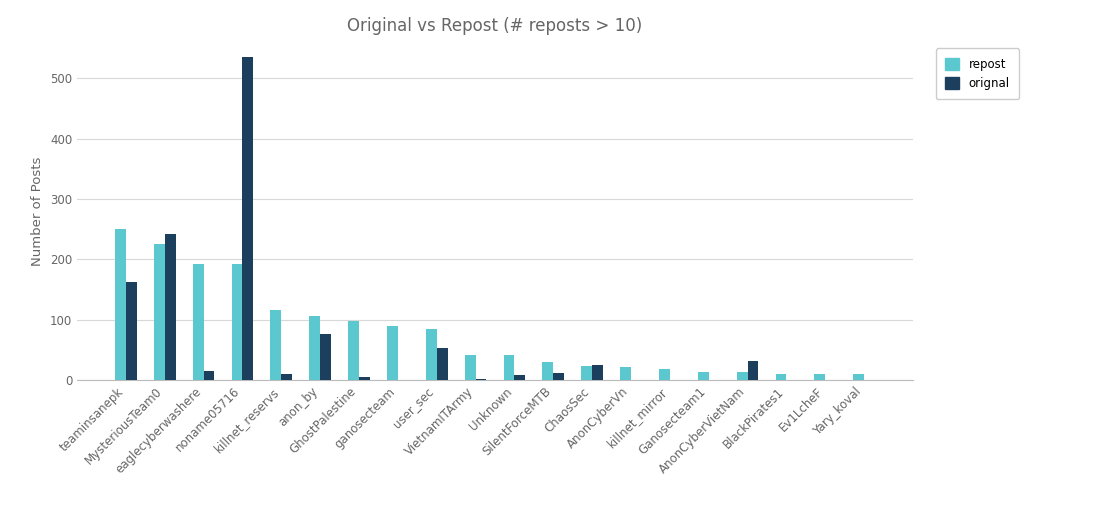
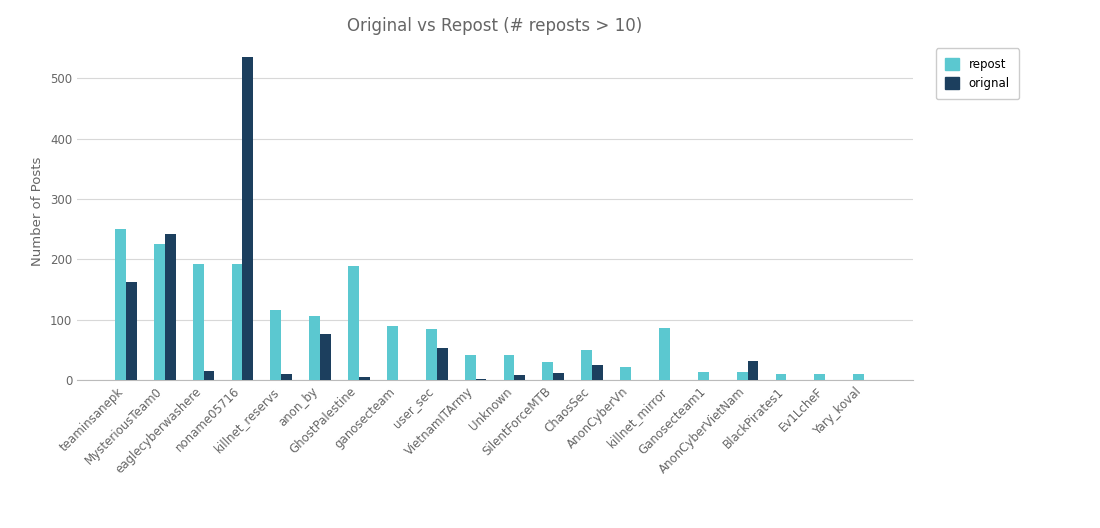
repost/GhostPalestine: 98 -> 190
repost/ChaosSec: 23 -> 50
repost/killnet_mirror: 19 -> 86
